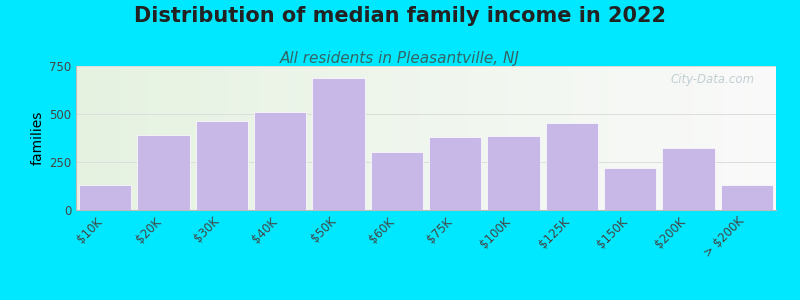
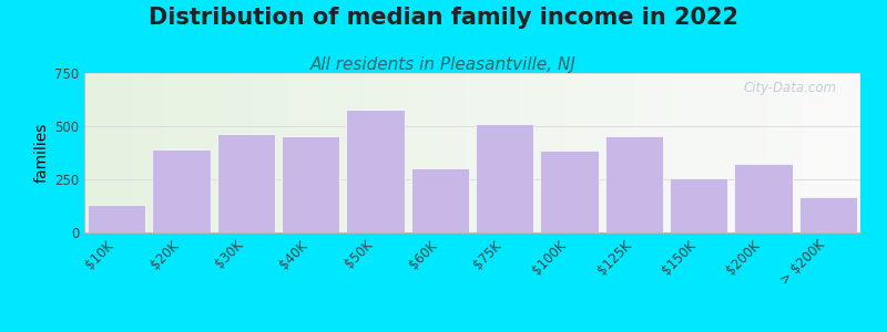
$40K: 510 -> 460
$50K: 690 -> 580
$75K: 380 -> 510
$150K: 220 -> 260
> $200K: 130 -> 160
